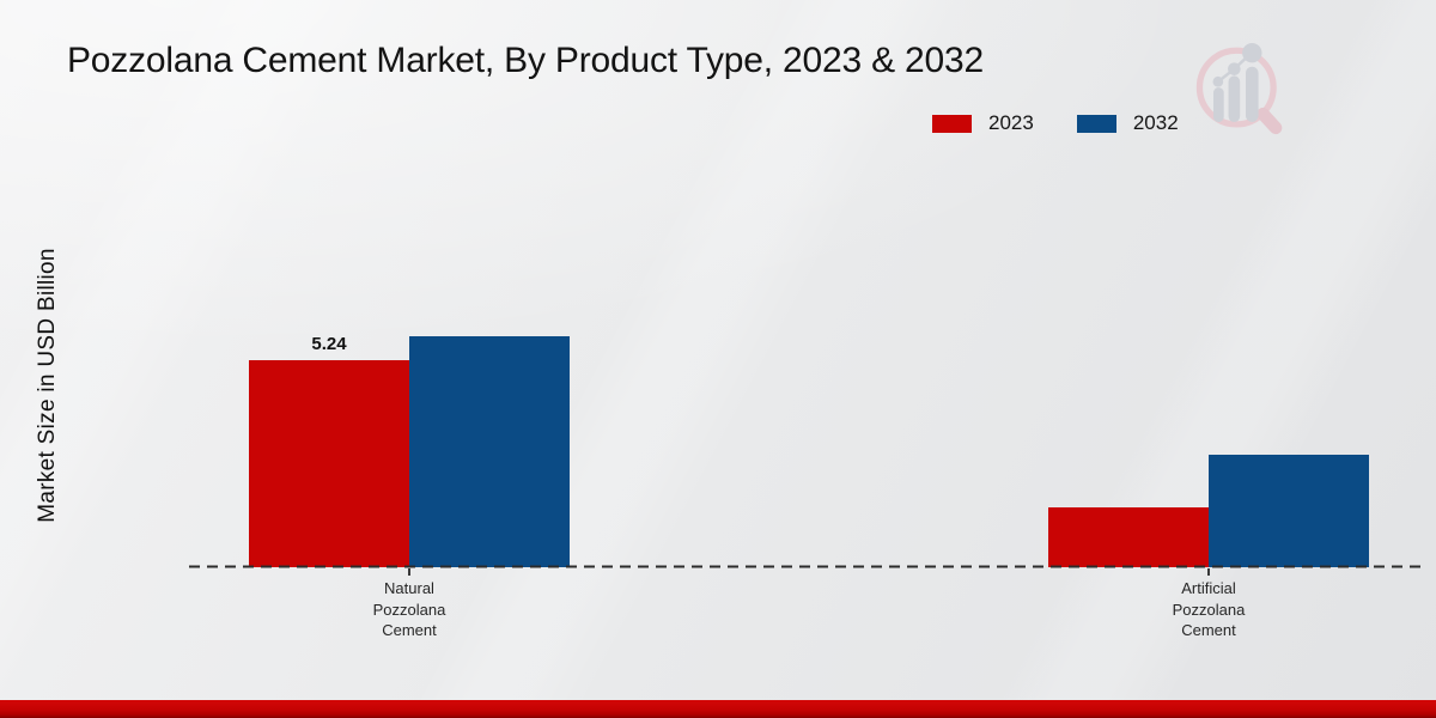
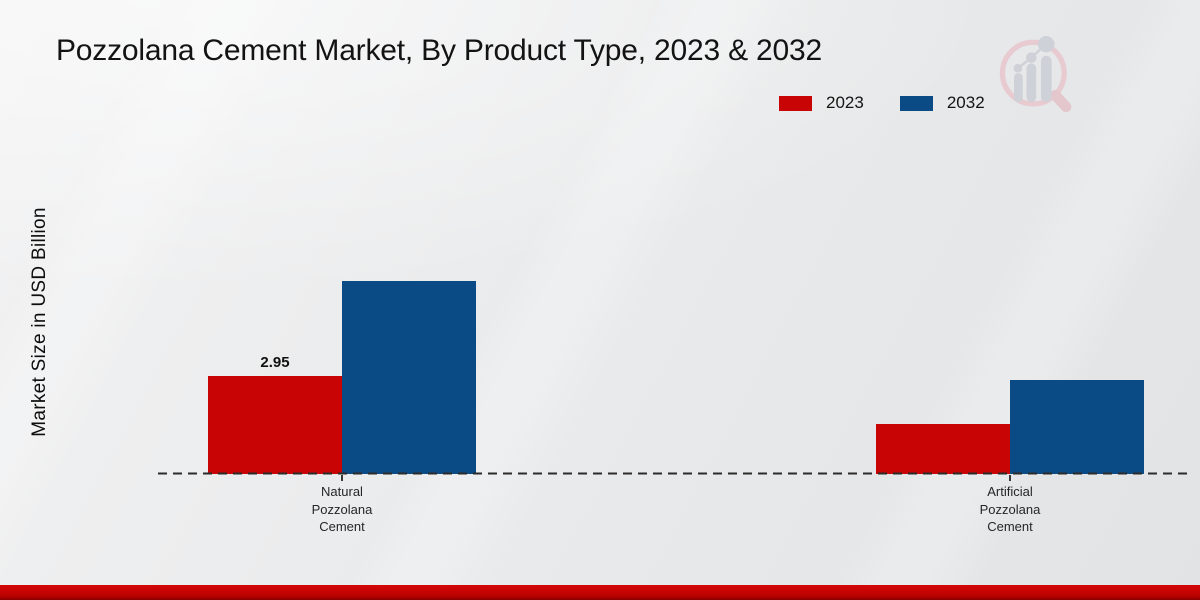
2023/Natural Pozzolana Cement: 5.24 -> 2.95
